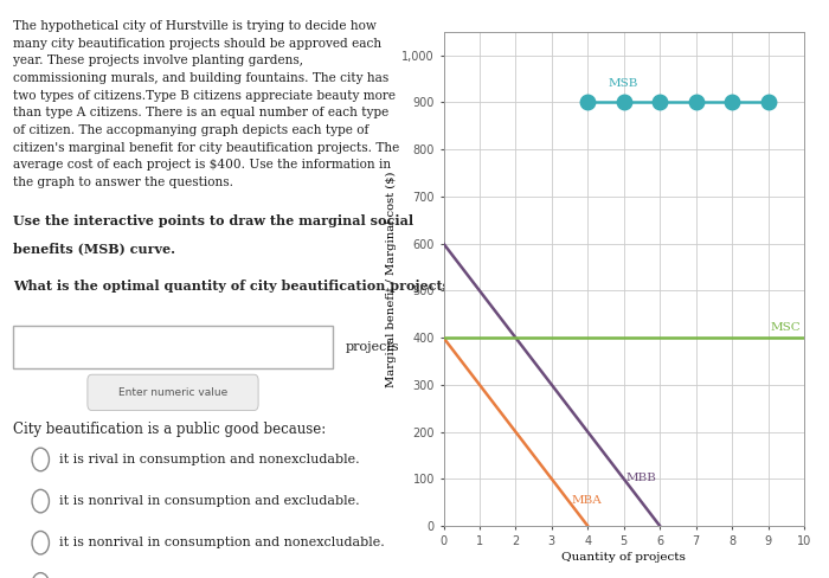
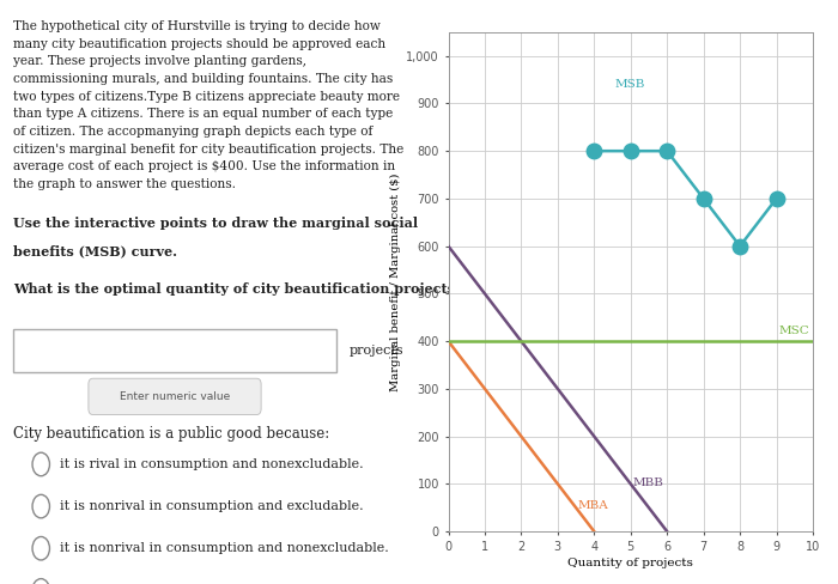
4: 900 -> 800
5: 900 -> 800
6: 900 -> 800
7: 900 -> 700
8: 900 -> 600
9: 900 -> 700
